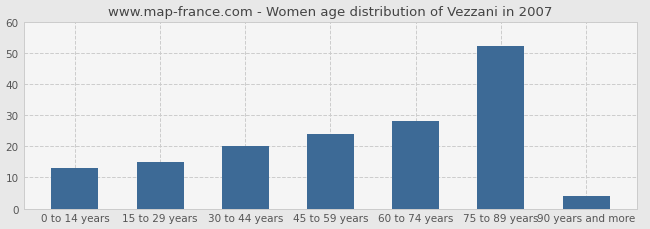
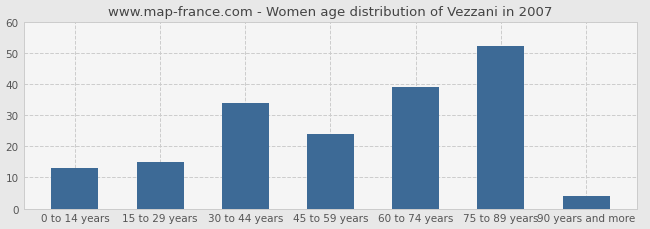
30 to 44 years: 20 -> 34
60 to 74 years: 28 -> 39
